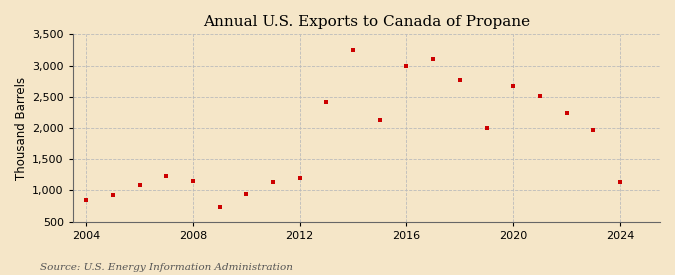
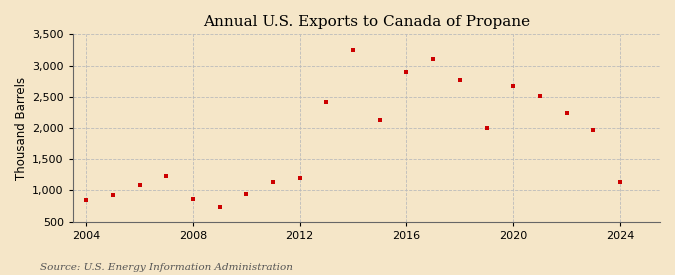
2008: 1,150 -> 860
2016: 3,000 -> 2,900
